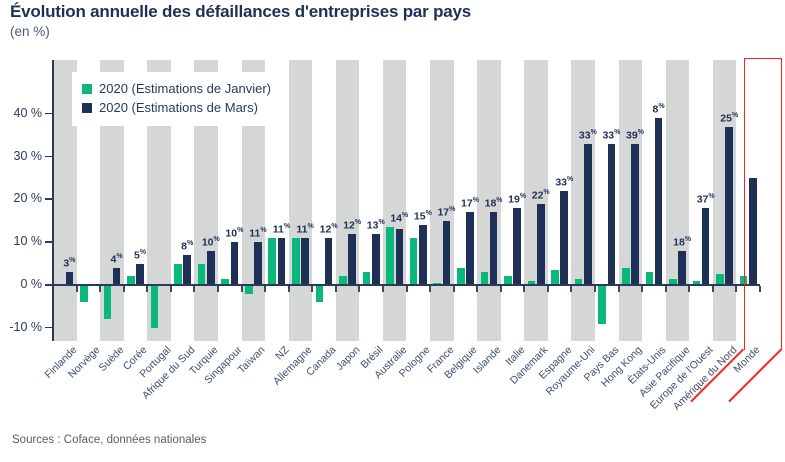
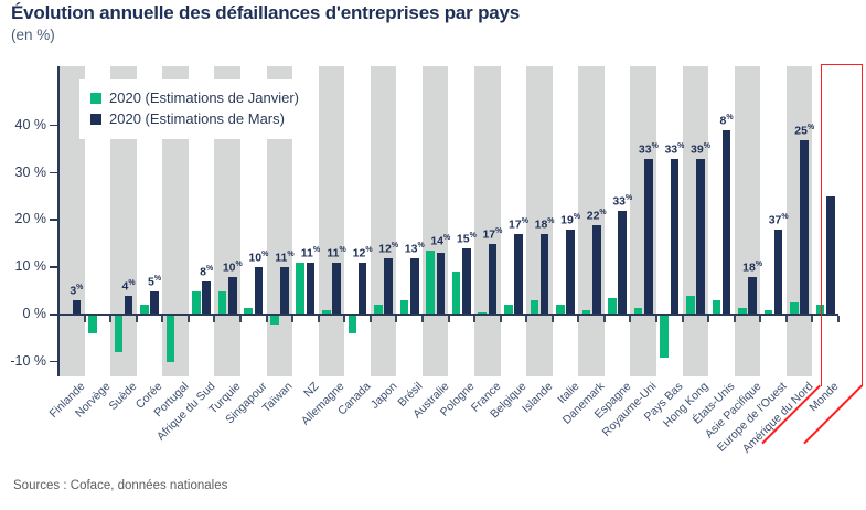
2020 (Estimations de Janvier)/Allemagne: 11% -> 1%
2020 (Estimations de Janvier)/Pologne: 11% -> 9%
2020 (Estimations de Janvier)/Belgique: 4% -> 2%
